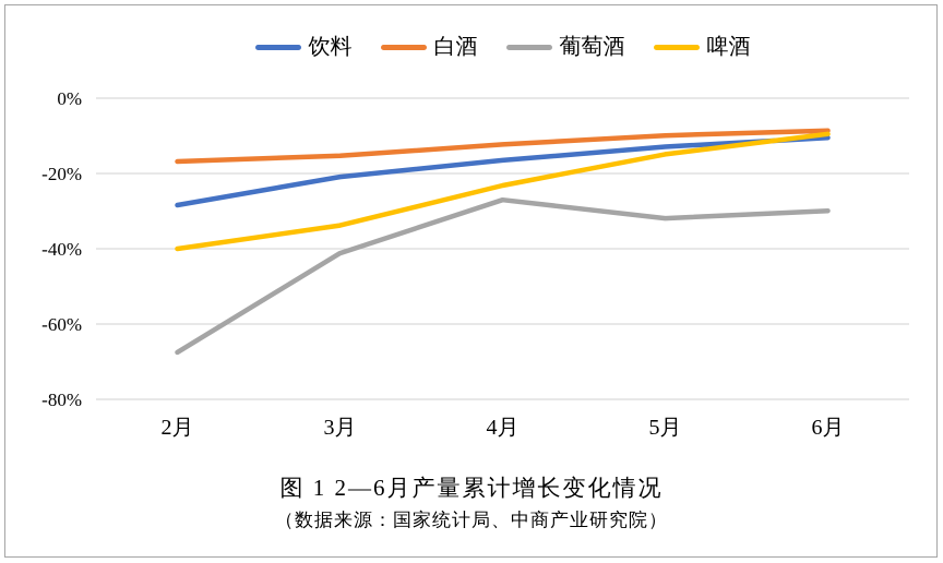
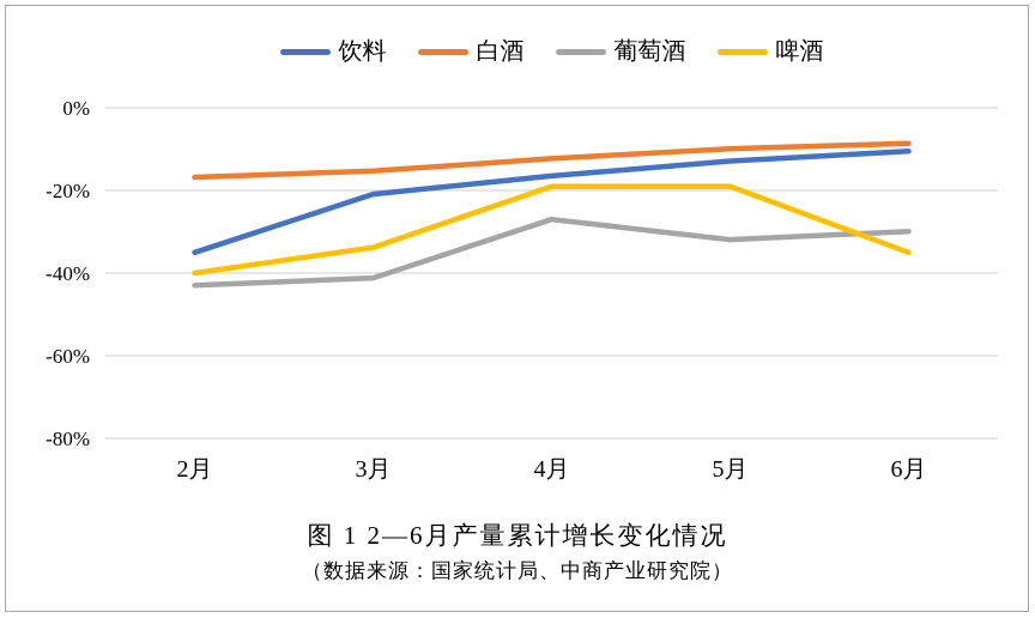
饮料/2月: -28% -> -35%
葡萄酒/2月: -68% -> -43%
啤酒/4月: -23% -> -19%
啤酒/5月: -15% -> -19%
啤酒/6月: -10% -> -35%
